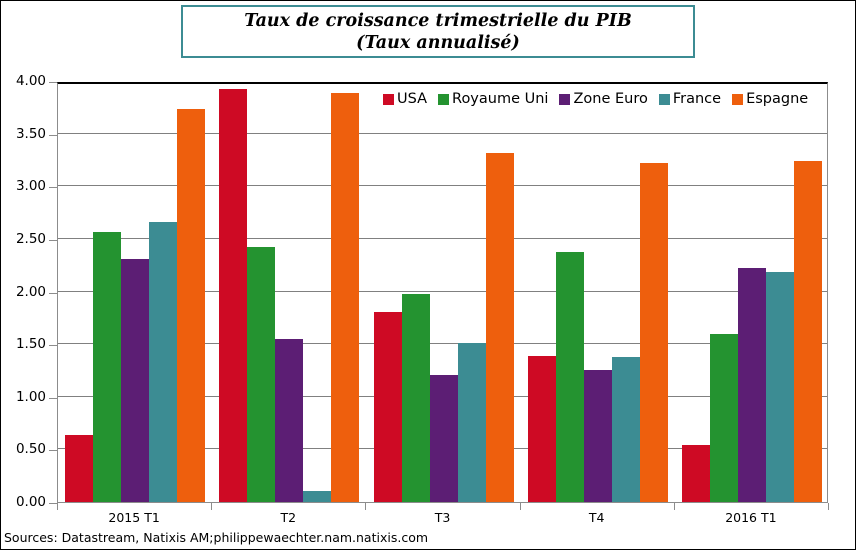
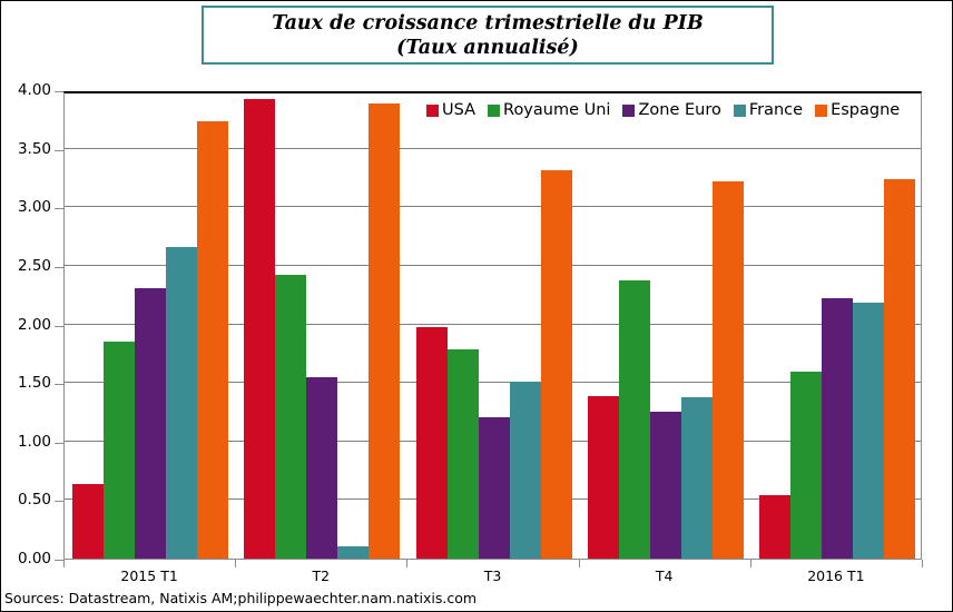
Royaume Uni/2015 T1: 2.57 -> 1.85
USA/T3: 1.81 -> 1.98
Royaume Uni/T3: 1.98 -> 1.79
